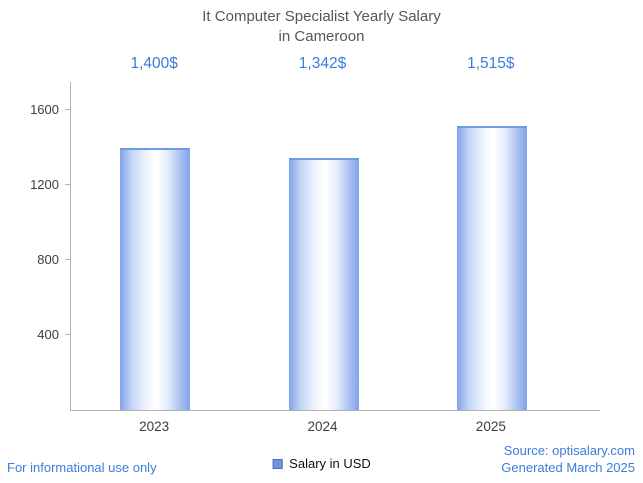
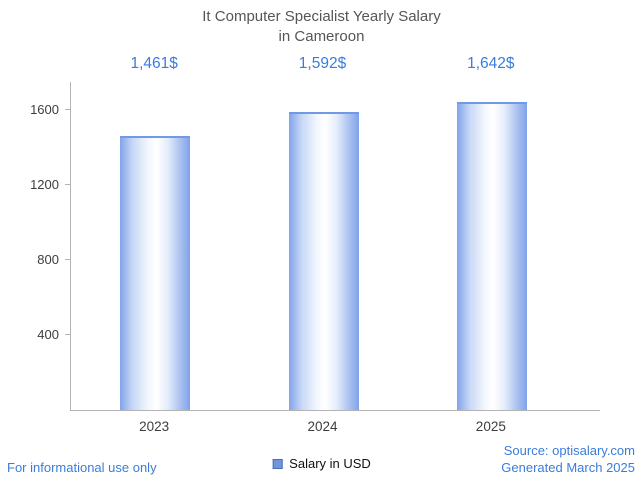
2023: 1,400 -> 1,461
2024: 1,342 -> 1,592
2025: 1,515 -> 1,642
